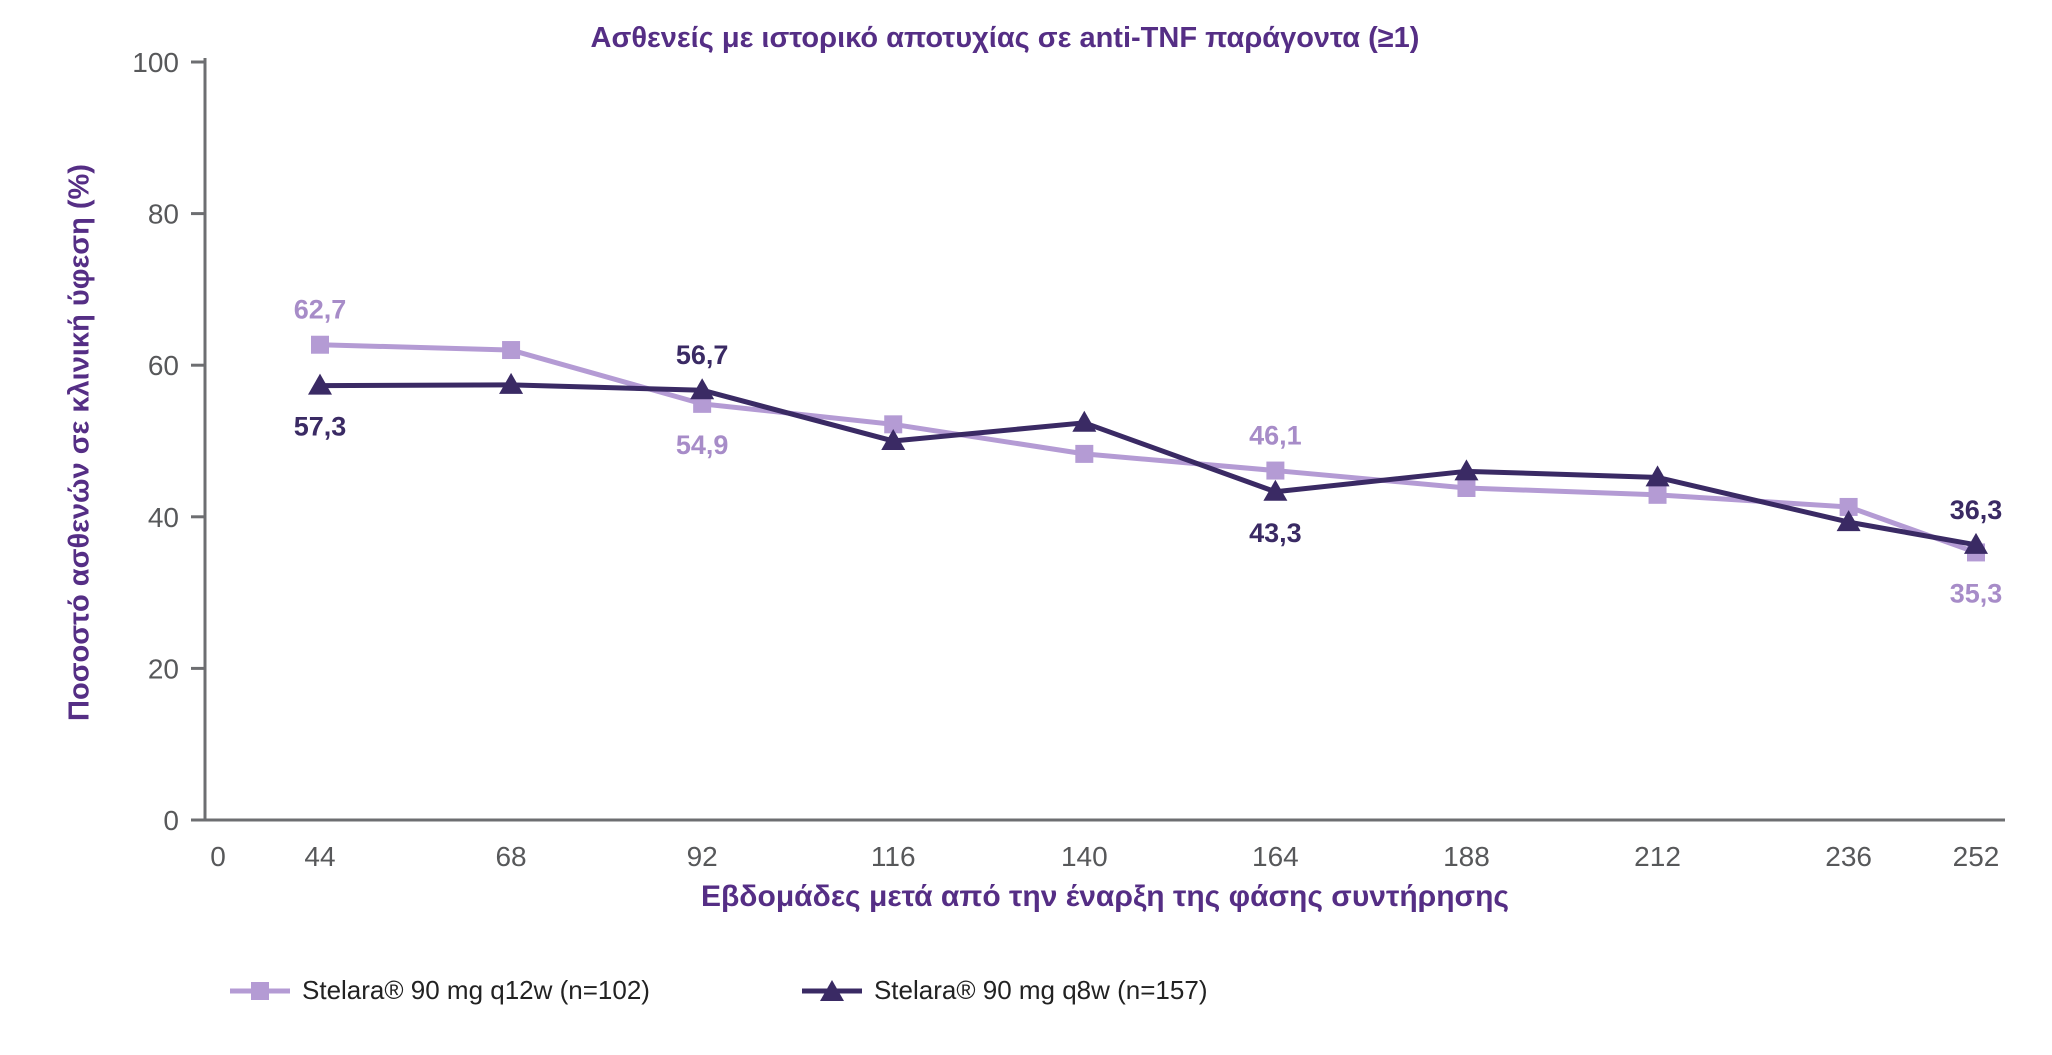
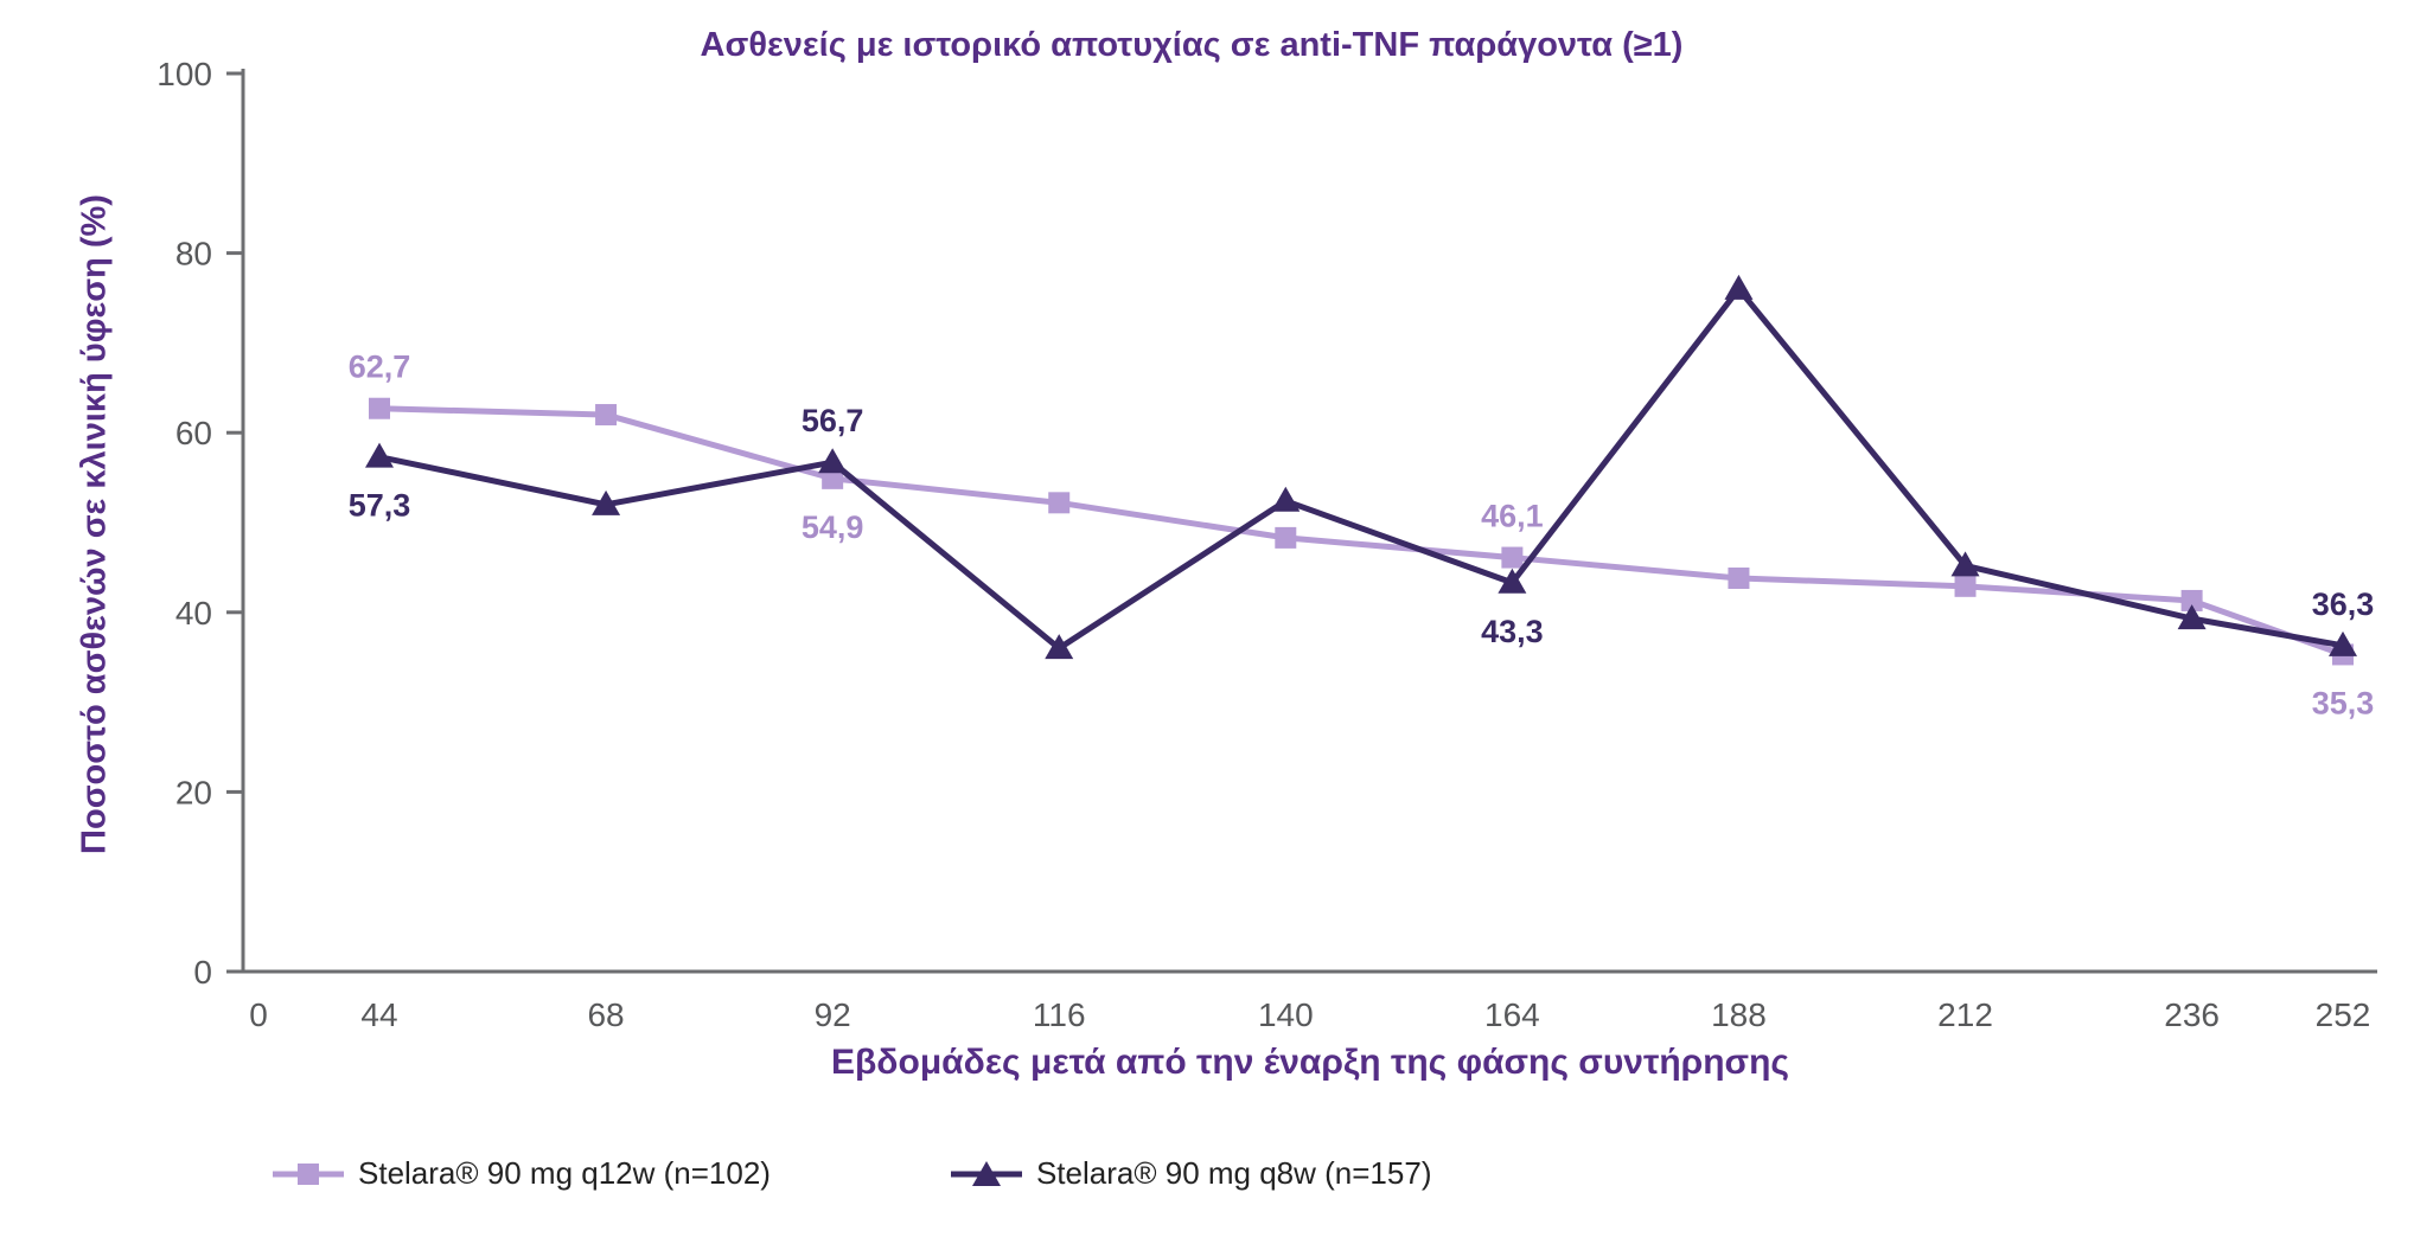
Stelara® 90 mg q8w (n=157)/68: 57 -> 52
Stelara® 90 mg q8w (n=157)/116: 50 -> 36
Stelara® 90 mg q8w (n=157)/188: 46 -> 76
